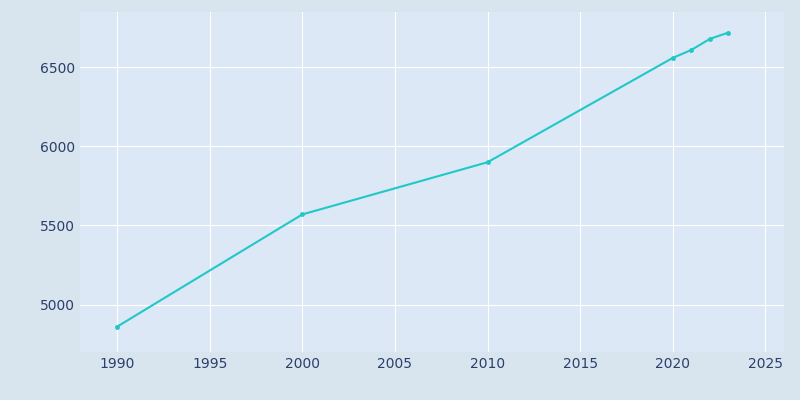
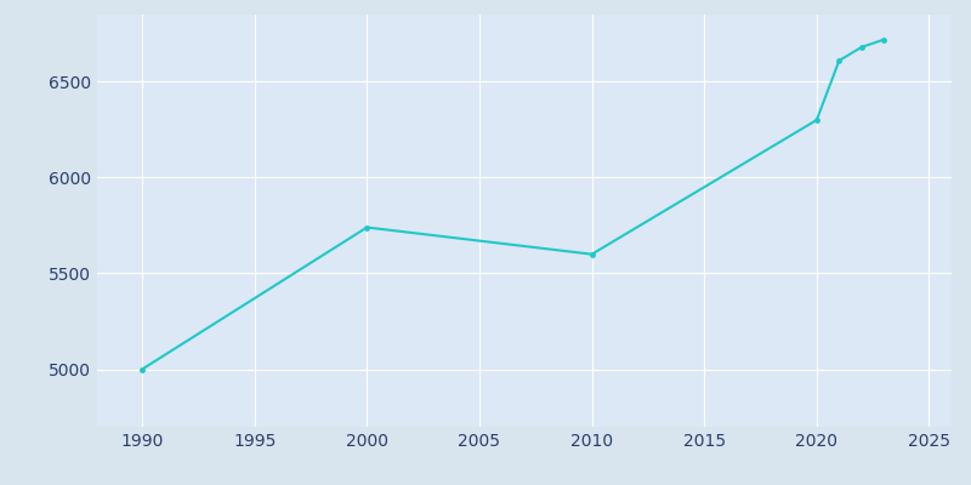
1990: 4860 -> 5000
2000: 5570 -> 5740
2010: 5900 -> 5600
2020: 6560 -> 6300
